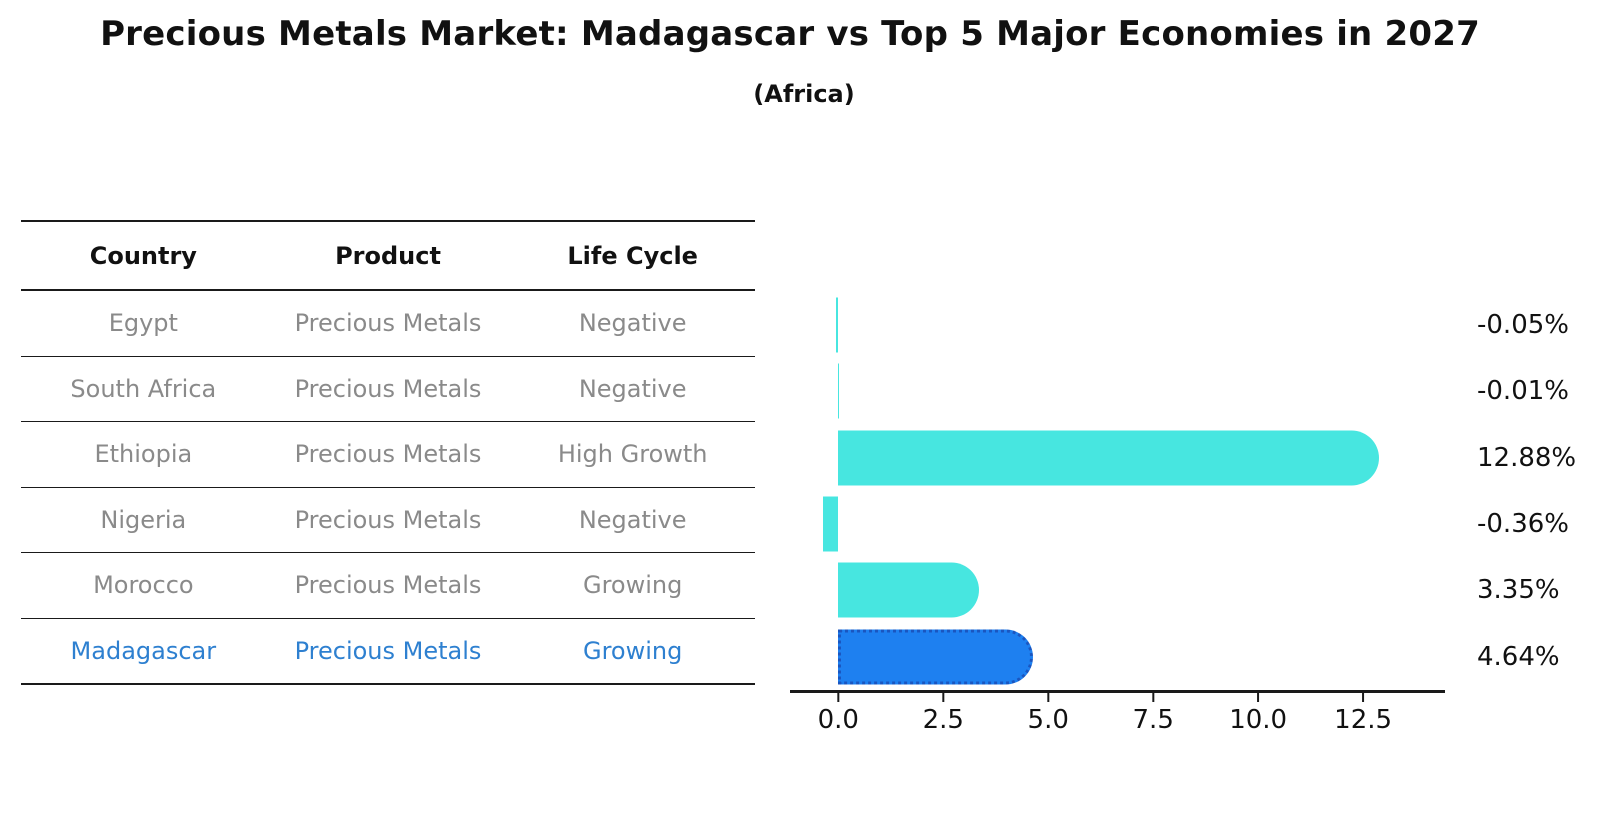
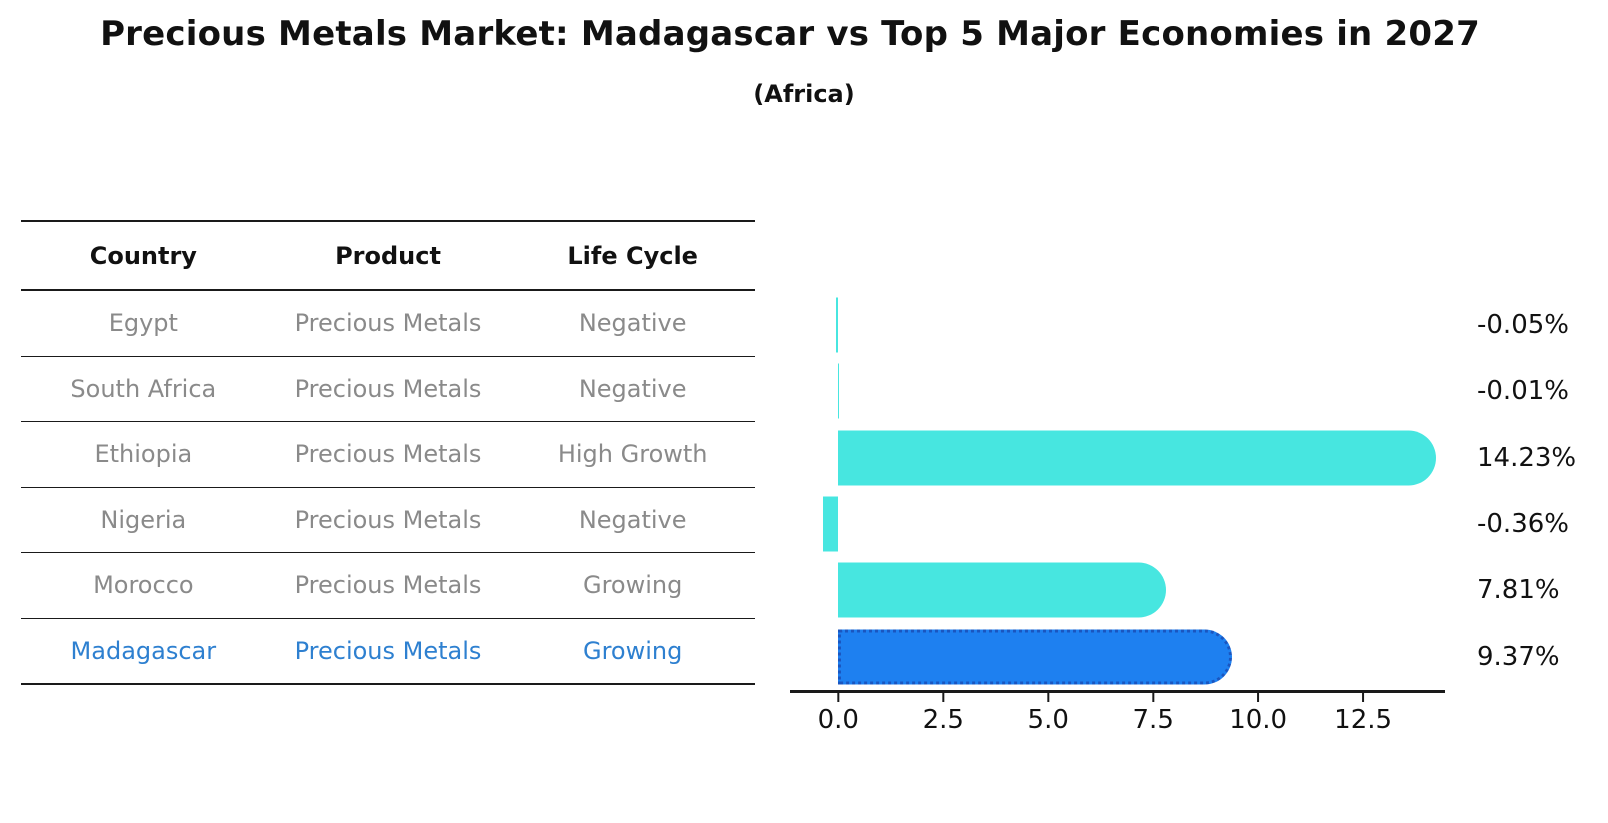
Ethiopia: 12.88% -> 14.23%
Morocco: 3.35% -> 7.81%
Madagascar: 4.64% -> 9.37%
